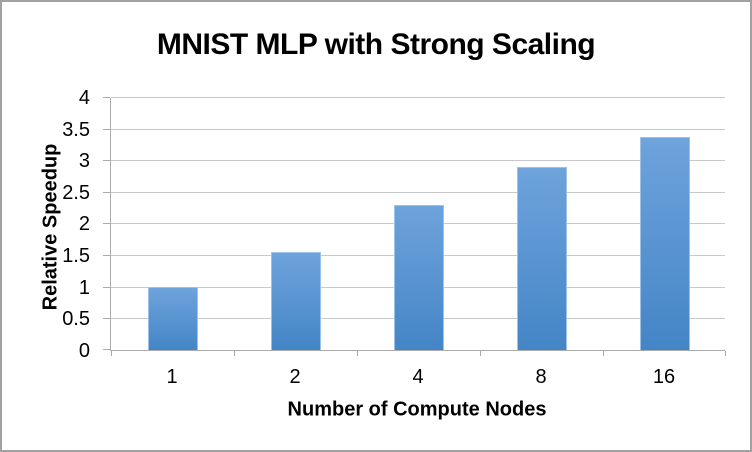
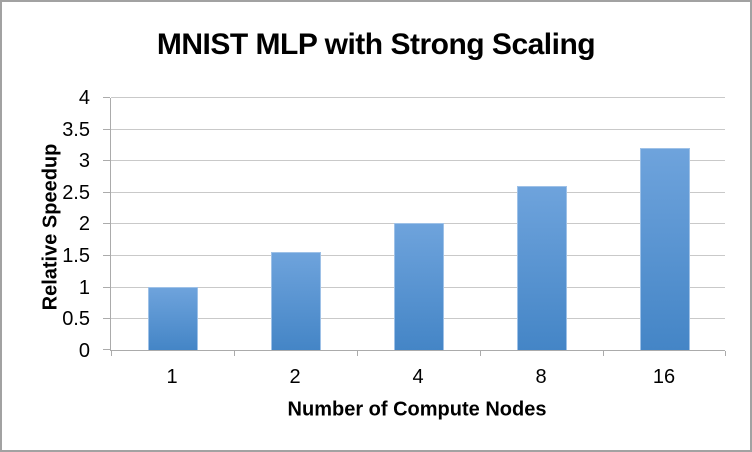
4: 2.3 -> 2.0
8: 2.9 -> 2.6
16: 3.4 -> 3.2
